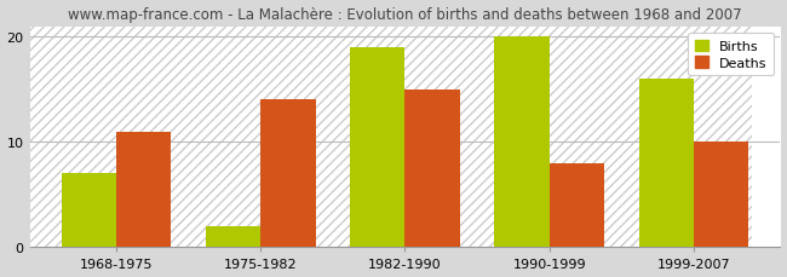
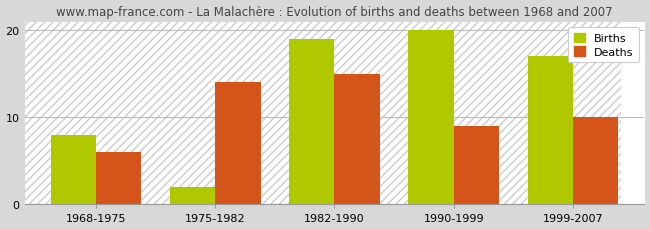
Births/1968-1975: 7 -> 8
Deaths/1968-1975: 11 -> 6
Deaths/1990-1999: 8 -> 9
Births/1999-2007: 16 -> 17
